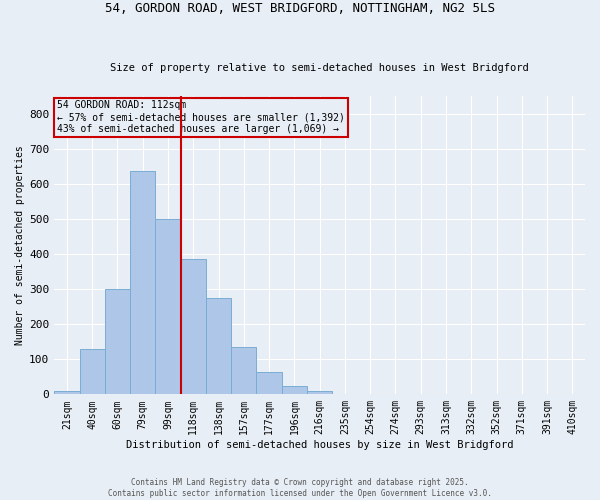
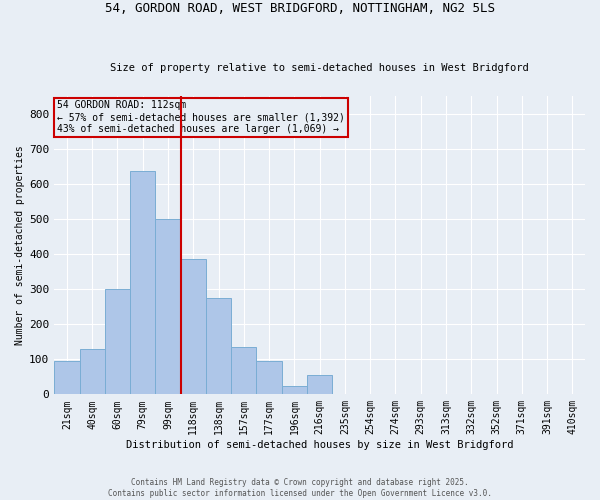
21sqm: 10 -> 95
177sqm: 65 -> 95
216sqm: 10 -> 55
